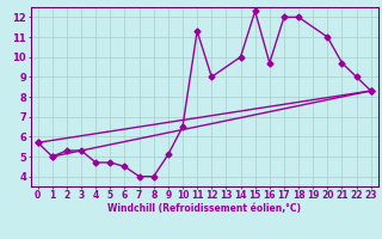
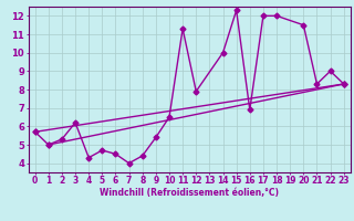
3: 5.3 -> 6.2
4: 4.7 -> 4.3
8: 4.0 -> 4.4
9: 5.1 -> 5.4
12: 9.0 -> 7.9
16: 9.7 -> 6.9
20: 11.0 -> 11.5
21: 9.7 -> 8.3
